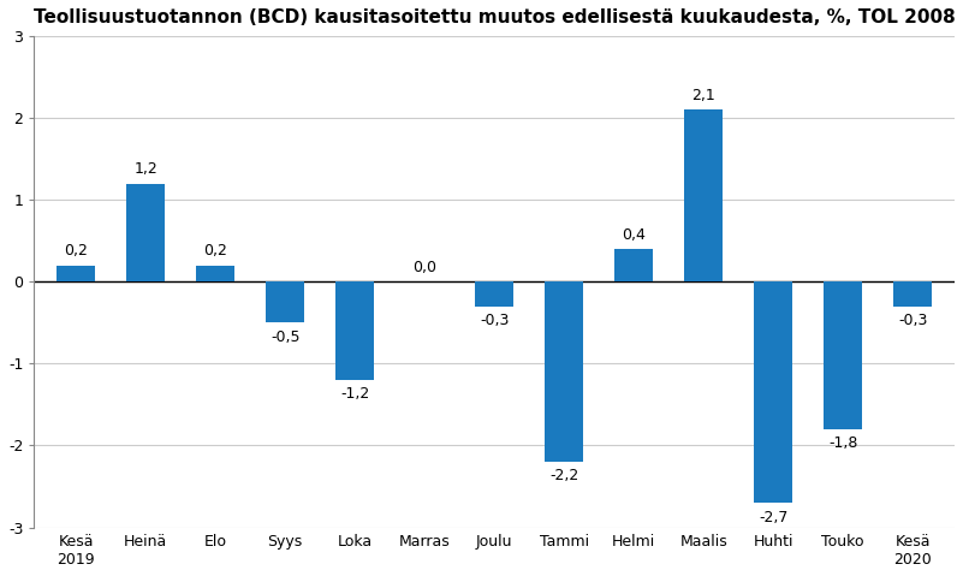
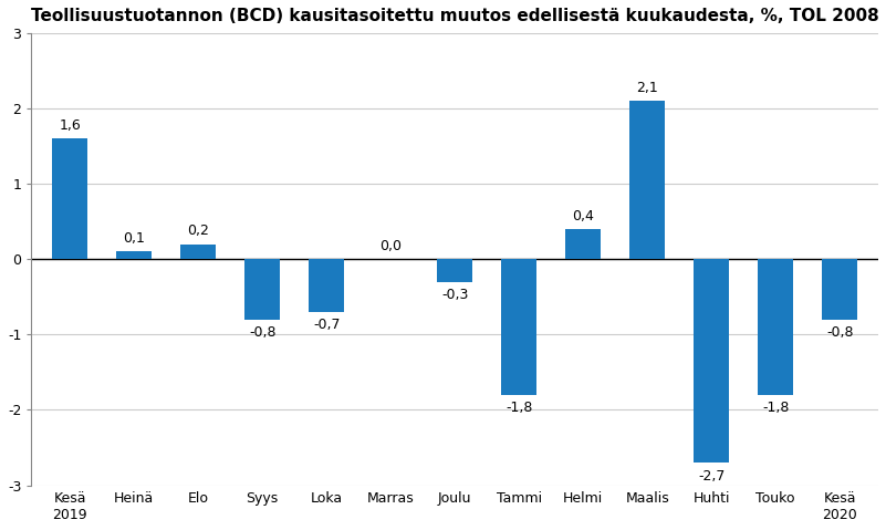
Kesä 2019: 0,2 -> 1,6
Heinä: 1,2 -> 0,1
Syys: -0,5 -> -0,8
Loka: -1,2 -> -0,7
Tammi: -2,2 -> -1,8
Kesä 2020: -0,3 -> -0,8
